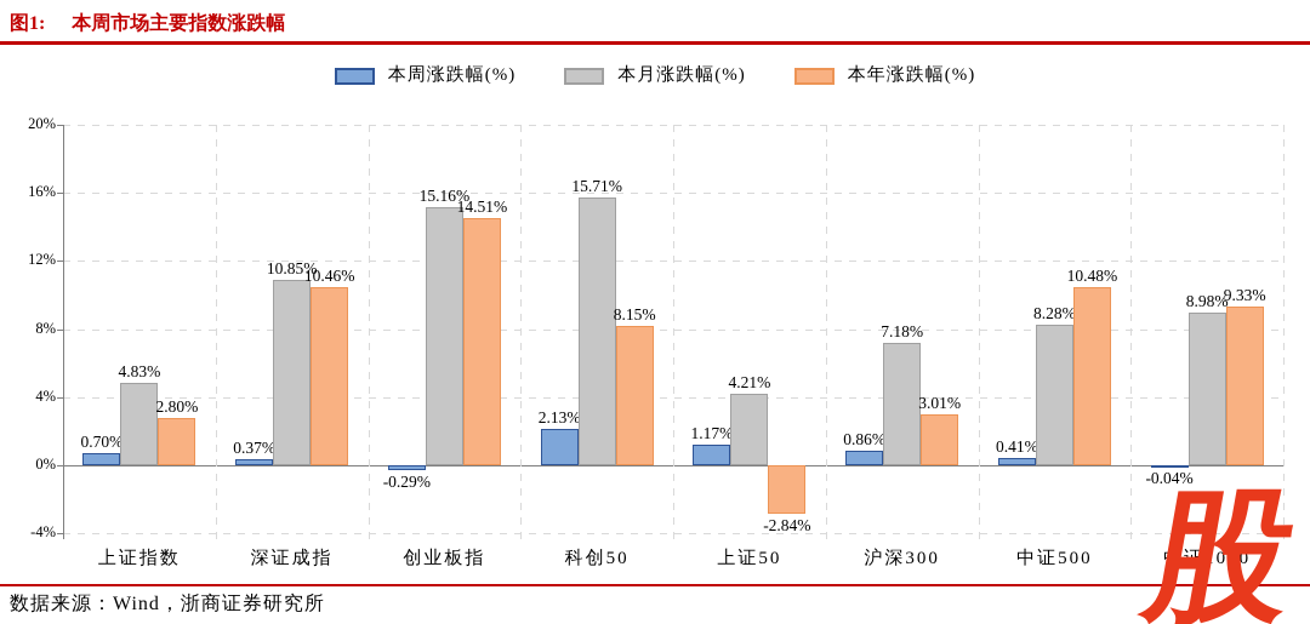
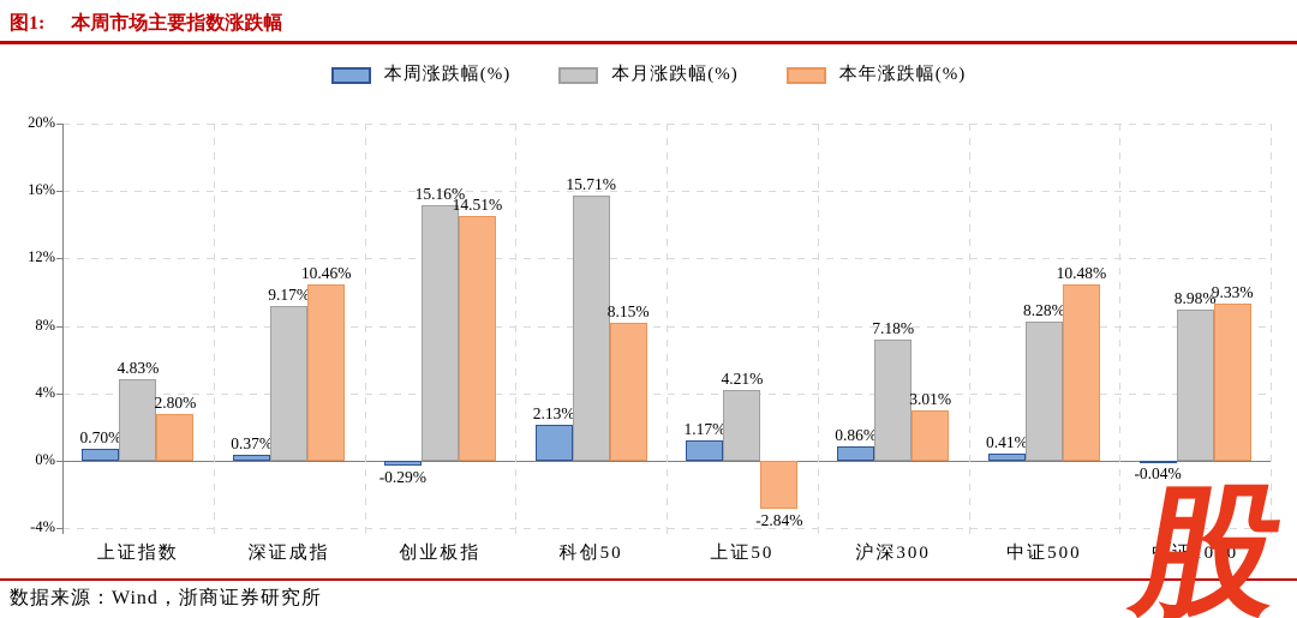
本月涨跌幅(%)/深证成指: 10.85% -> 9.17%
